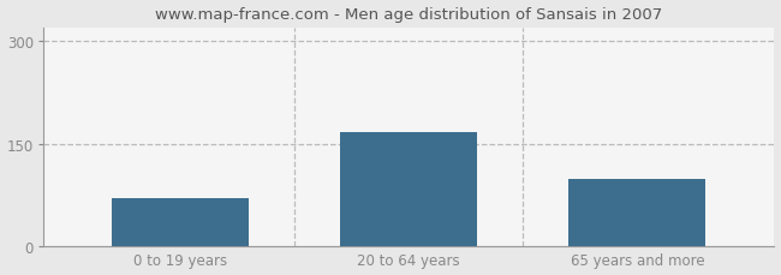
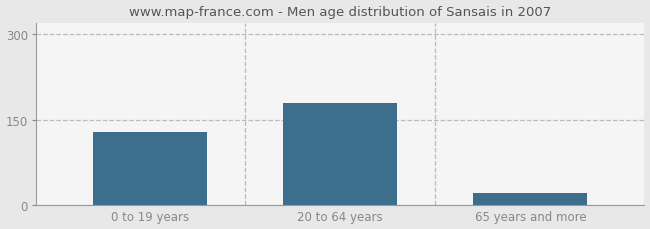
0 to 19 years: 70 -> 128
20 to 64 years: 166 -> 179
65 years and more: 98 -> 21
